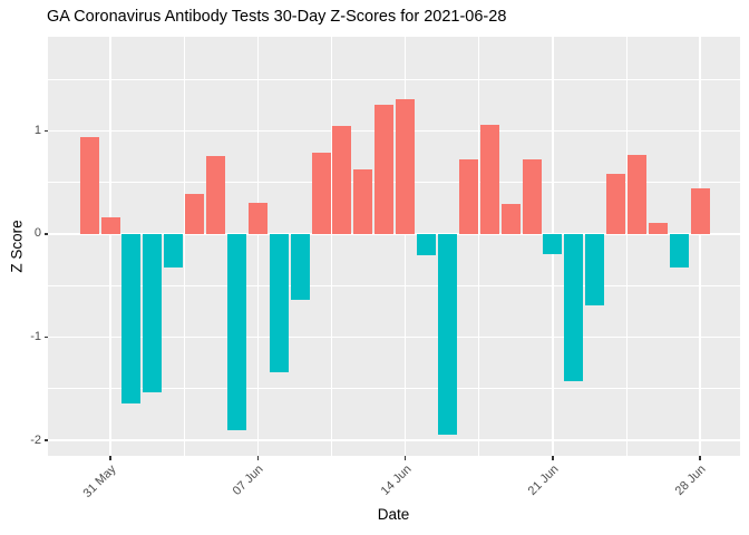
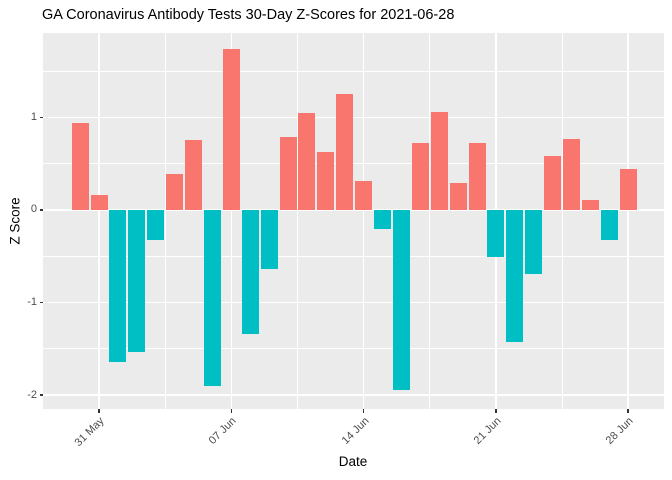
07 Jun: 0.3 -> 1.7
14 Jun: 1.3 -> 0.3
21 Jun: -0.2 -> -0.5
